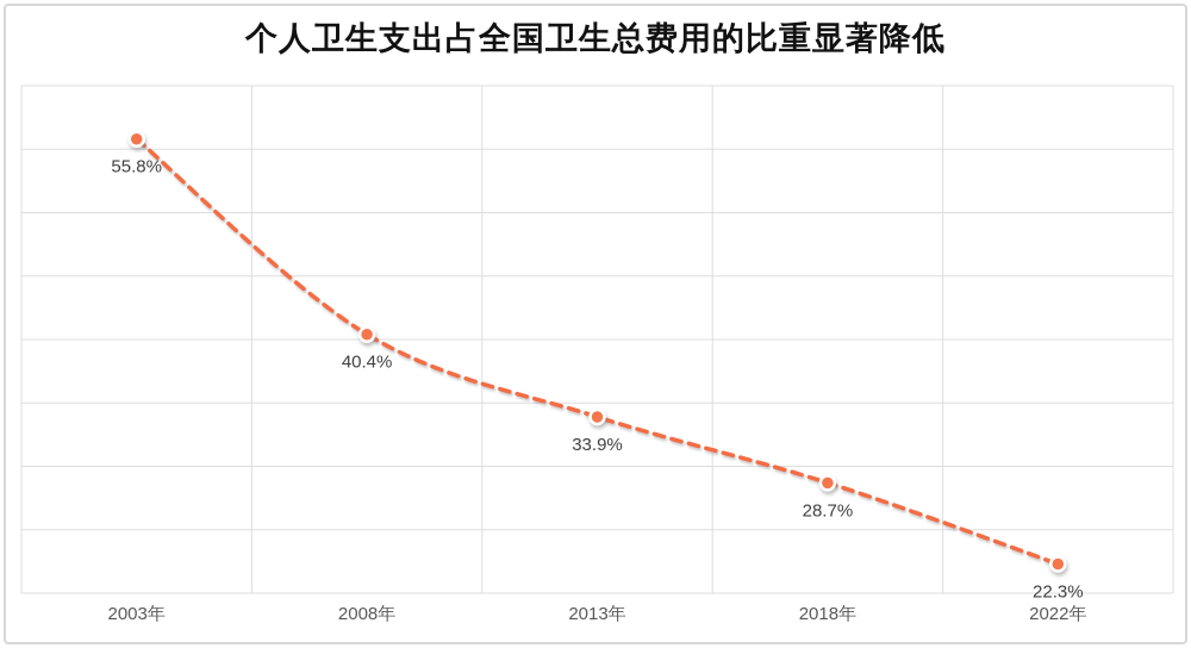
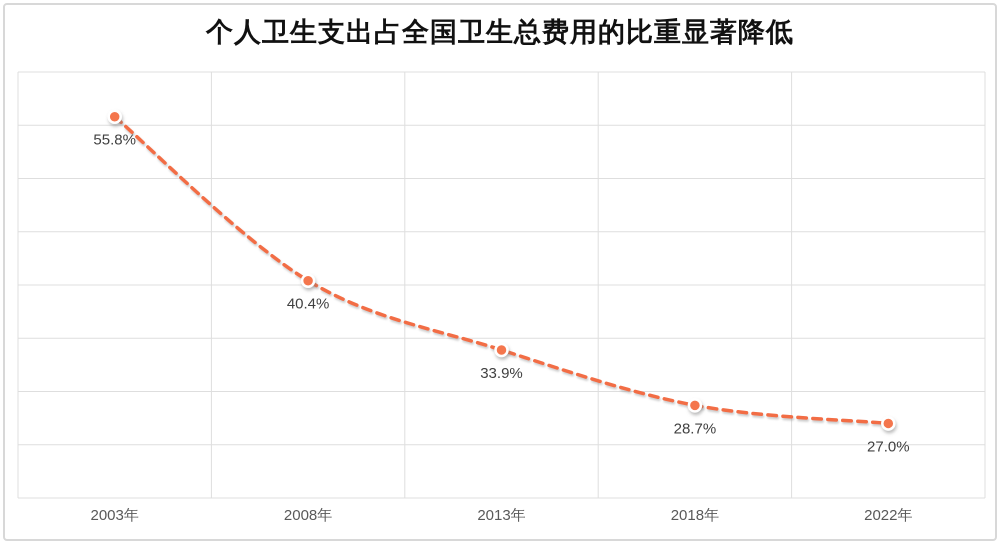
2022年: 22.3% -> 27.0%
